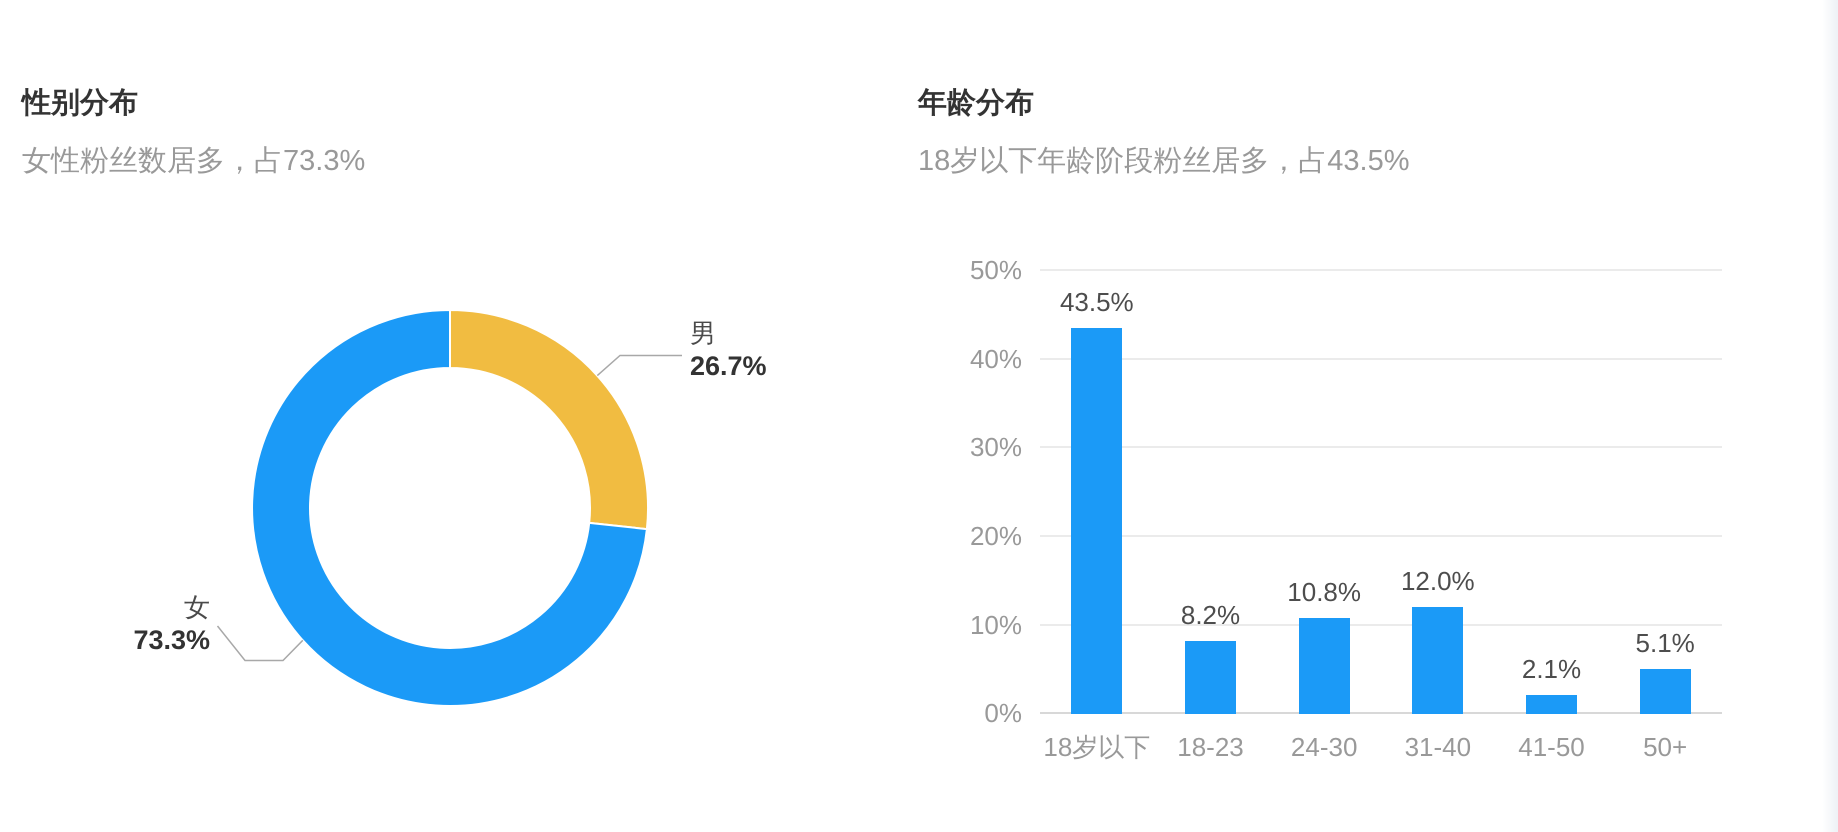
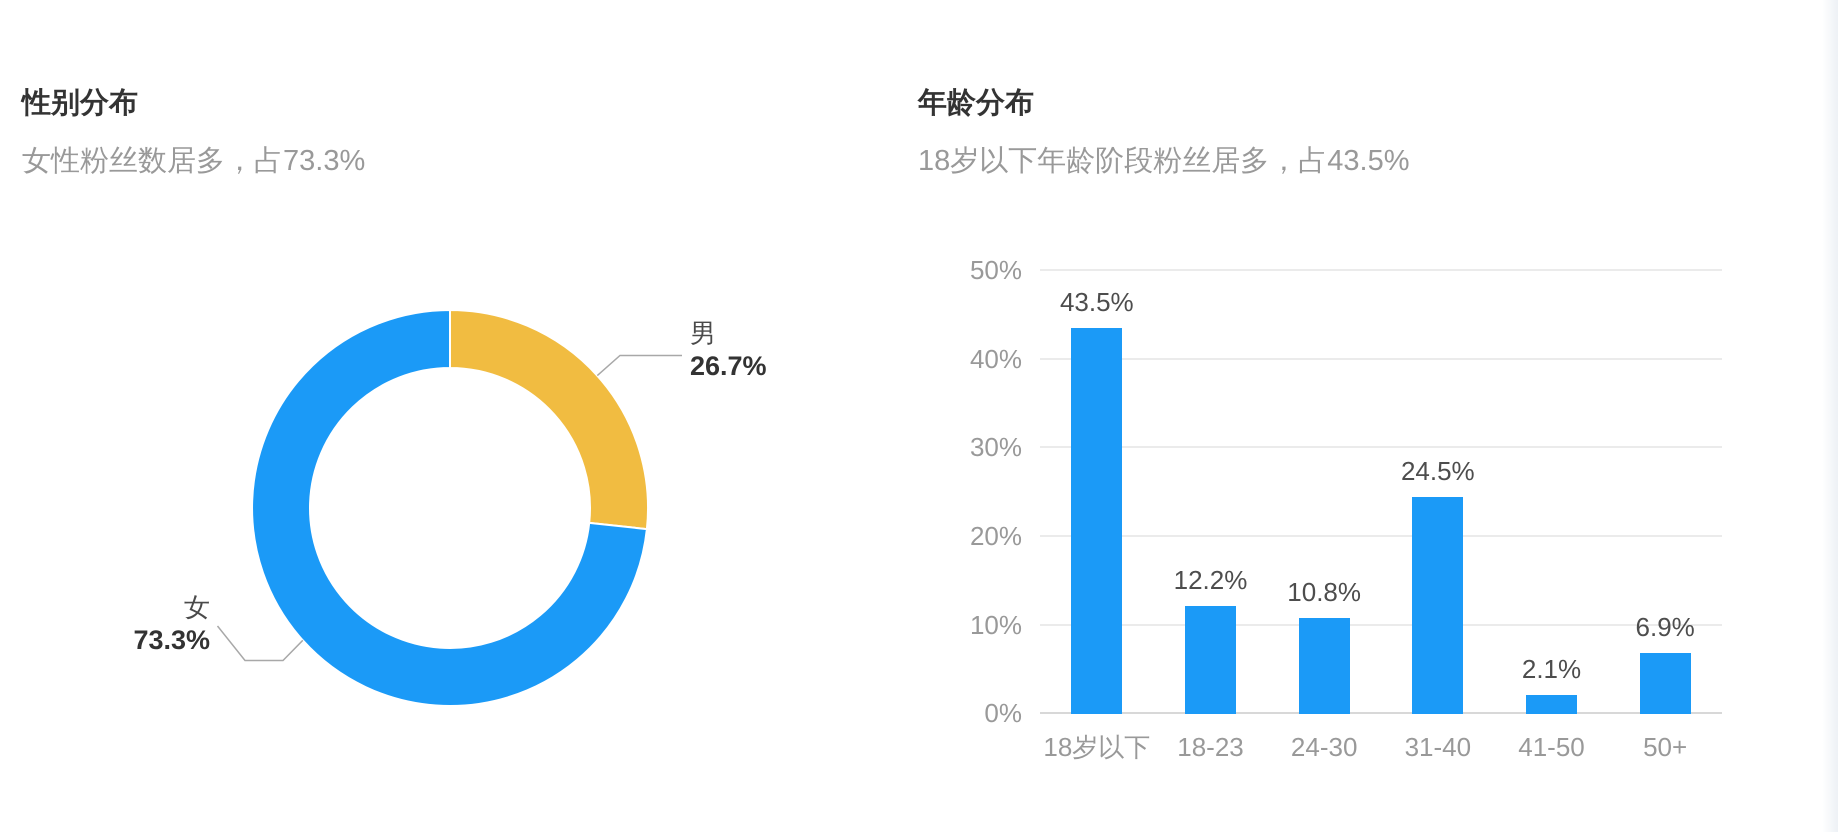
年龄分布/18-23: 8.2% -> 12.2%
年龄分布/31-40: 12.0% -> 24.5%
年龄分布/50+: 5.1% -> 6.9%
